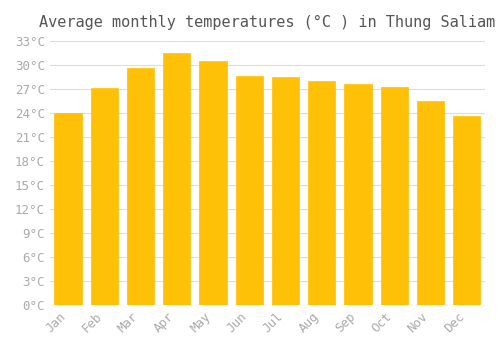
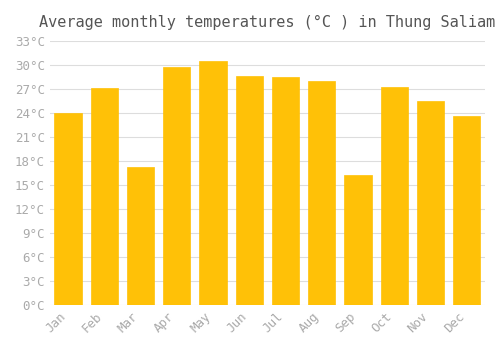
Mar: 29.6°C -> 17.2°C
Apr: 31.5°C -> 29.8°C
Sep: 27.6°C -> 16.2°C
